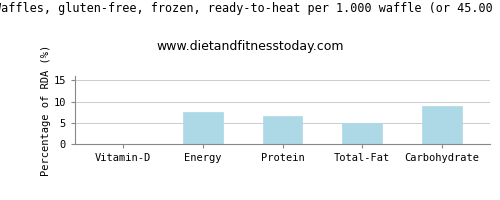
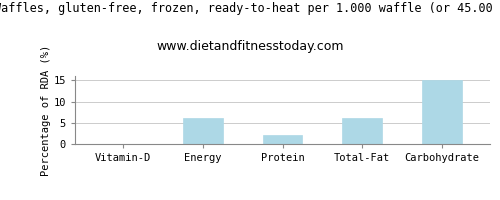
Energy: 7.5 -> 6.2
Protein: 6.5 -> 2.2
Total-Fat: 5.0 -> 6.2
Carbohydrate: 9.0 -> 15.0
